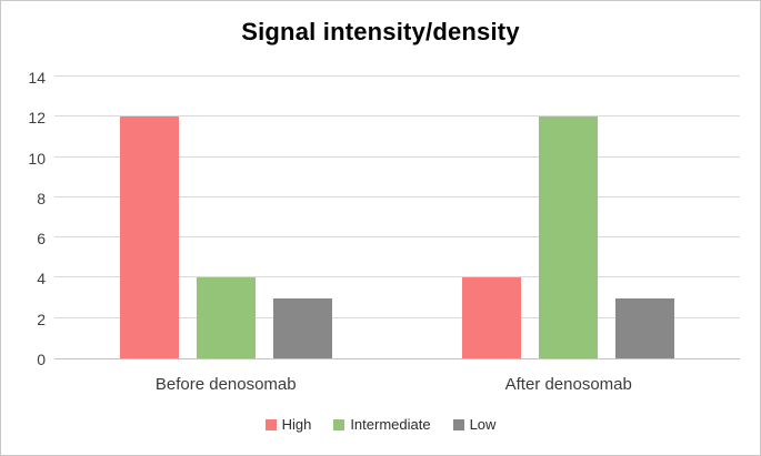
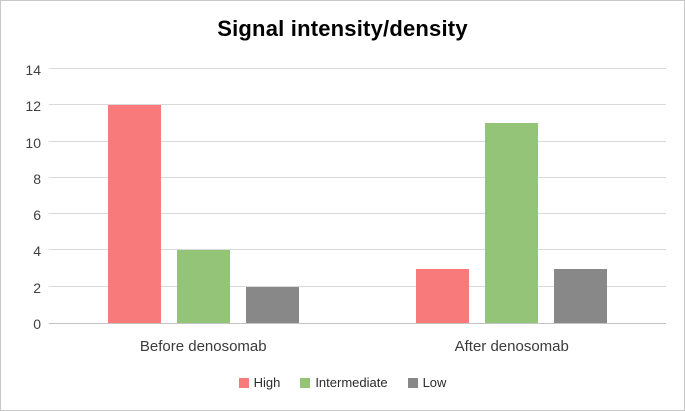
Low/Before denosomab: 3 -> 2
High/After denosomab: 4 -> 3
Intermediate/After denosomab: 12 -> 11
